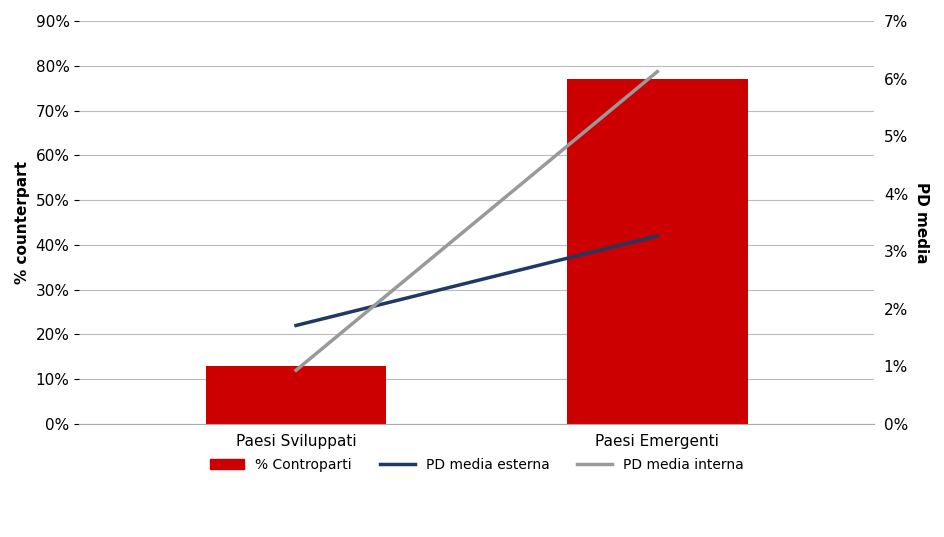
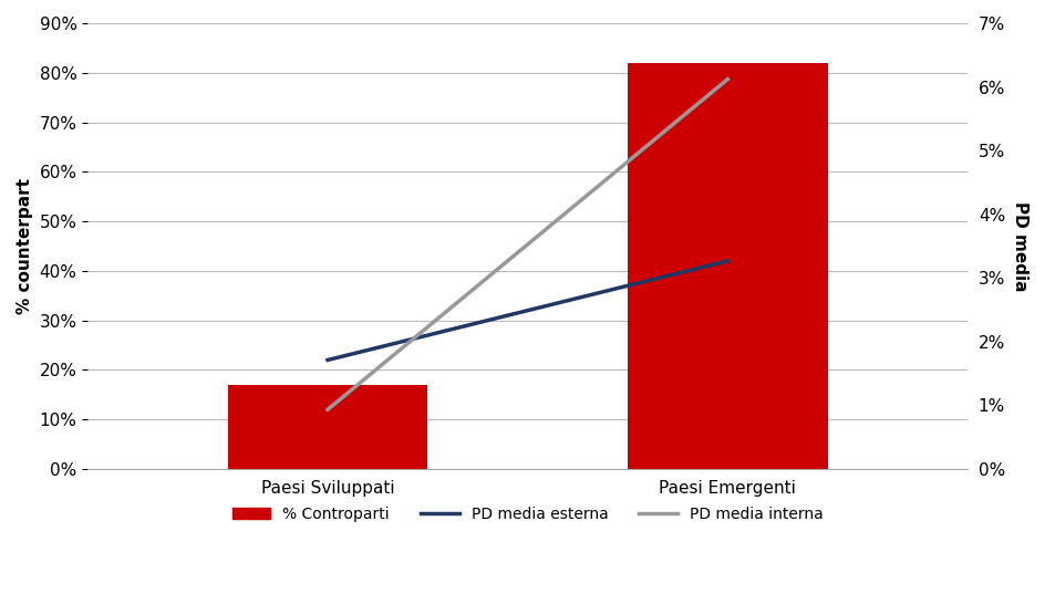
Paesi Sviluppati: 13% -> 17%
Paesi Emergenti: 77% -> 82%
